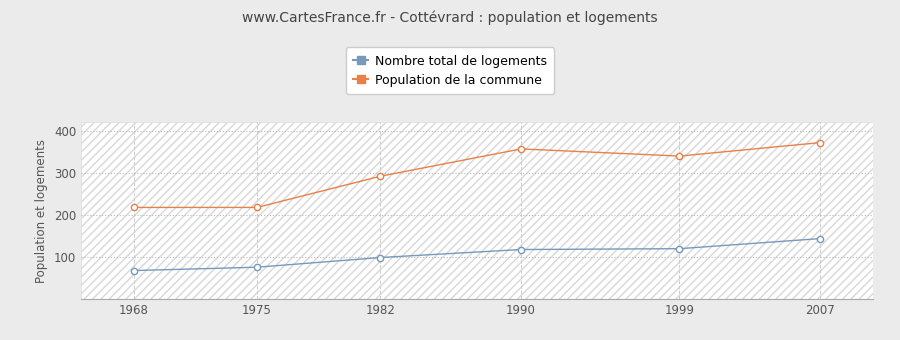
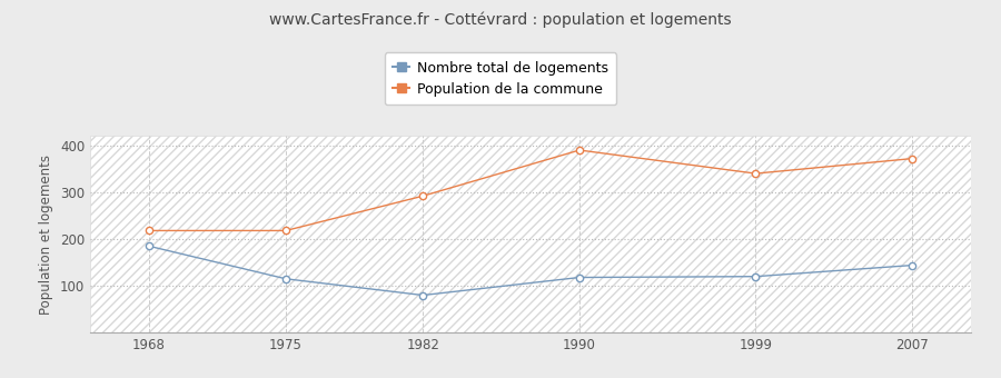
Nombre total de logements/1968: 68 -> 185
Nombre total de logements/1975: 76 -> 115
Nombre total de logements/1982: 99 -> 80
Population de la commune/1990: 357 -> 390
